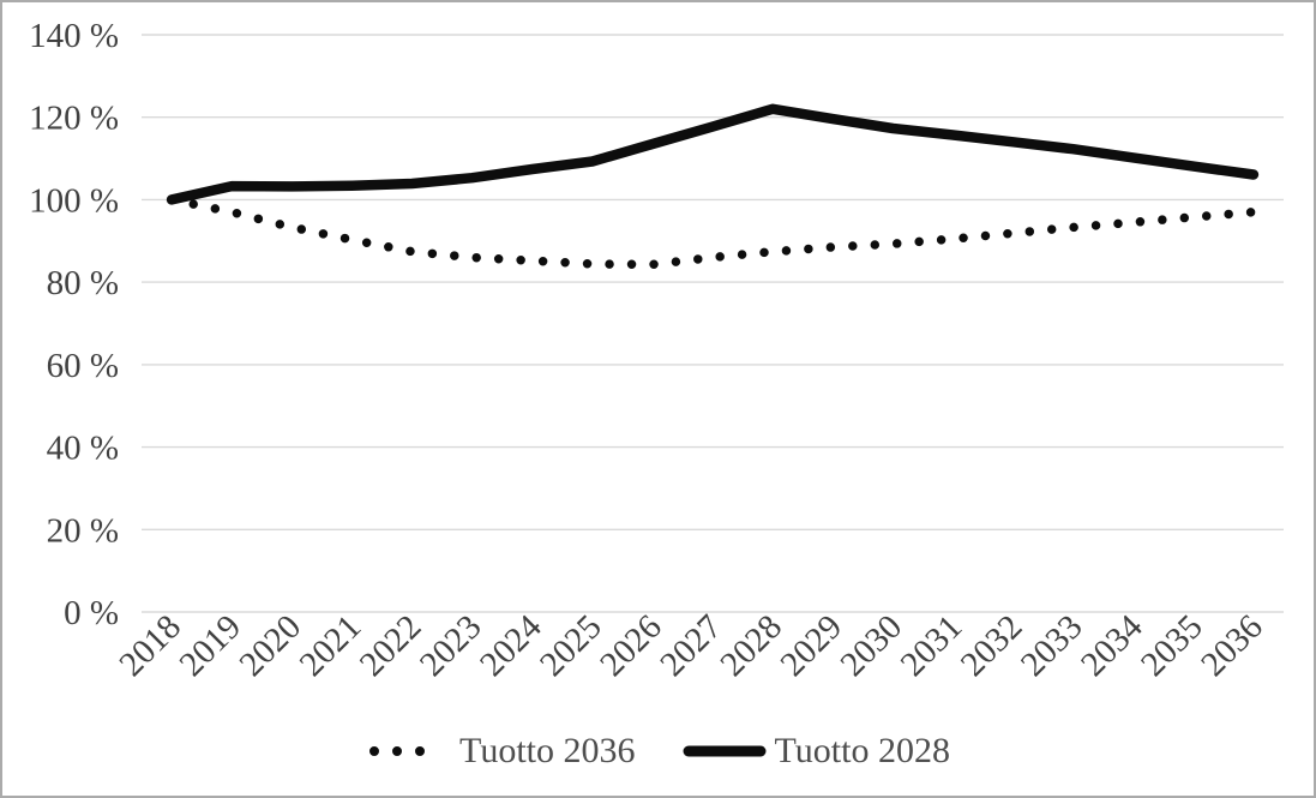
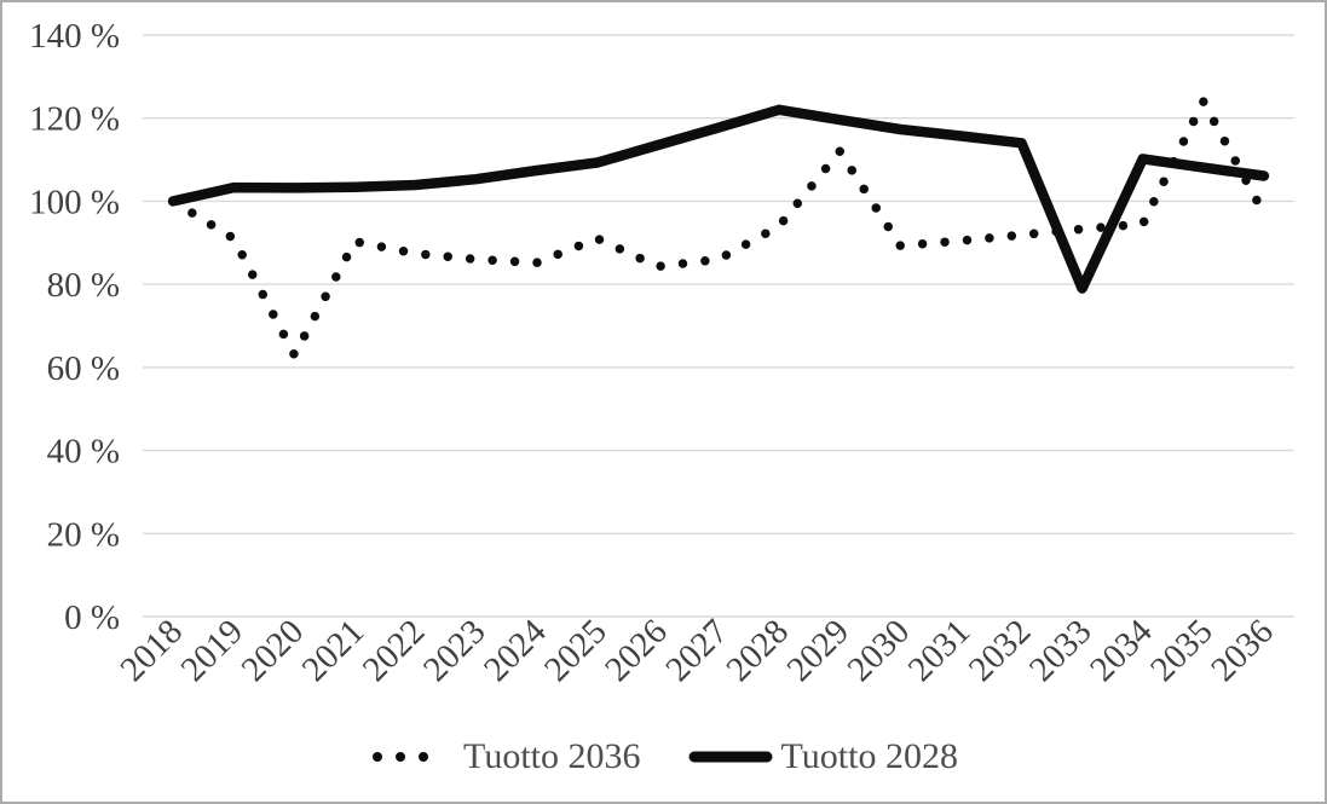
Tuotto 2036/2019: 97% -> 91%
Tuotto 2036/2020: 93% -> 63%
Tuotto 2036/2025: 84% -> 91%
Tuotto 2036/2028: 87% -> 94%
Tuotto 2036/2029: 88% -> 112%
Tuotto 2028/2033: 112% -> 79%
Tuotto 2036/2035: 96% -> 124%
